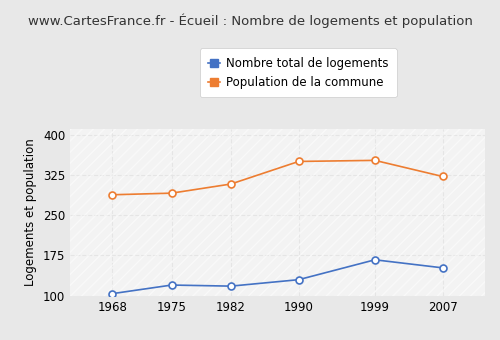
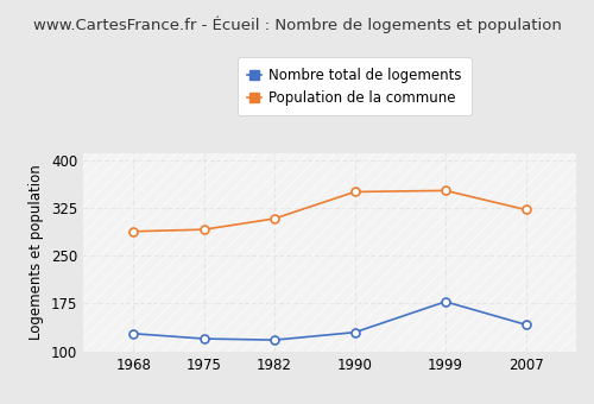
Nombre total de logements/1968: 104 -> 128
Nombre total de logements/1999: 167 -> 178
Nombre total de logements/2007: 152 -> 142
